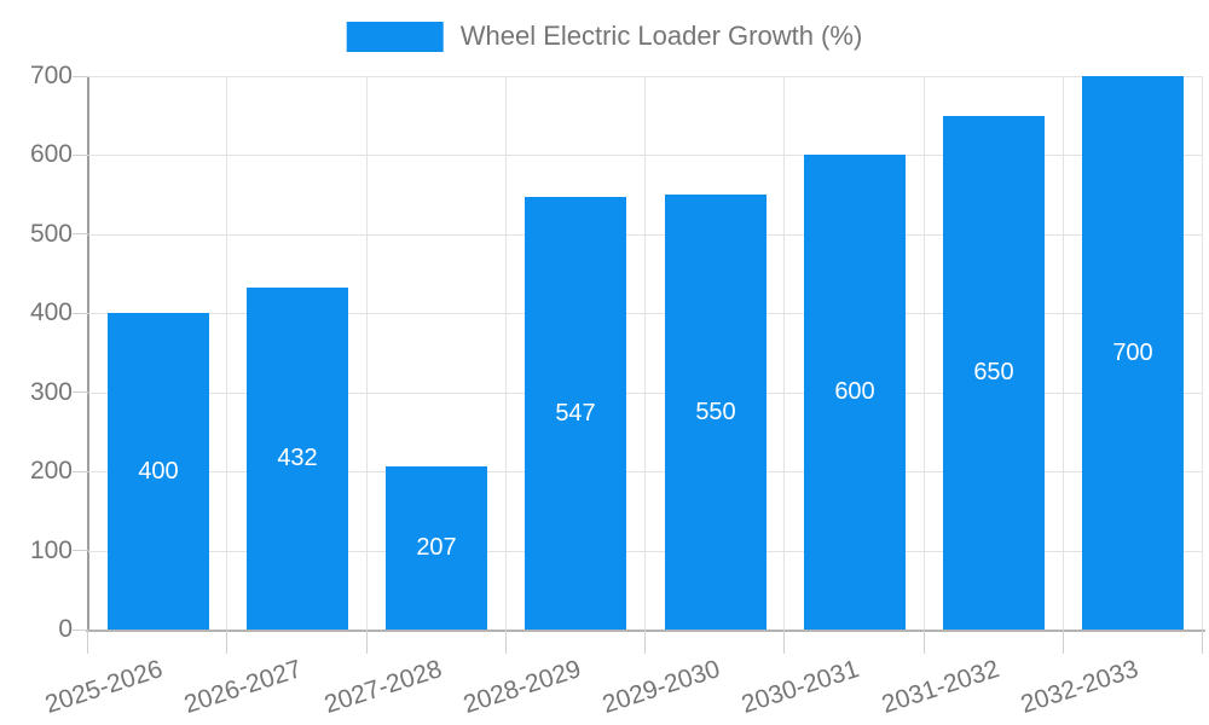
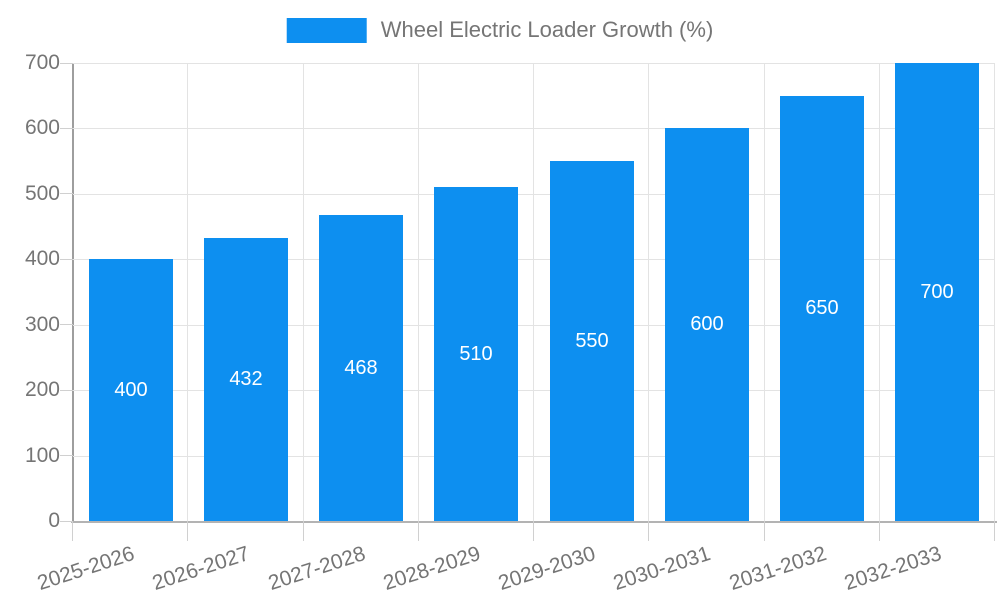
2027-2028: 207 -> 468
2028-2029: 547 -> 510
